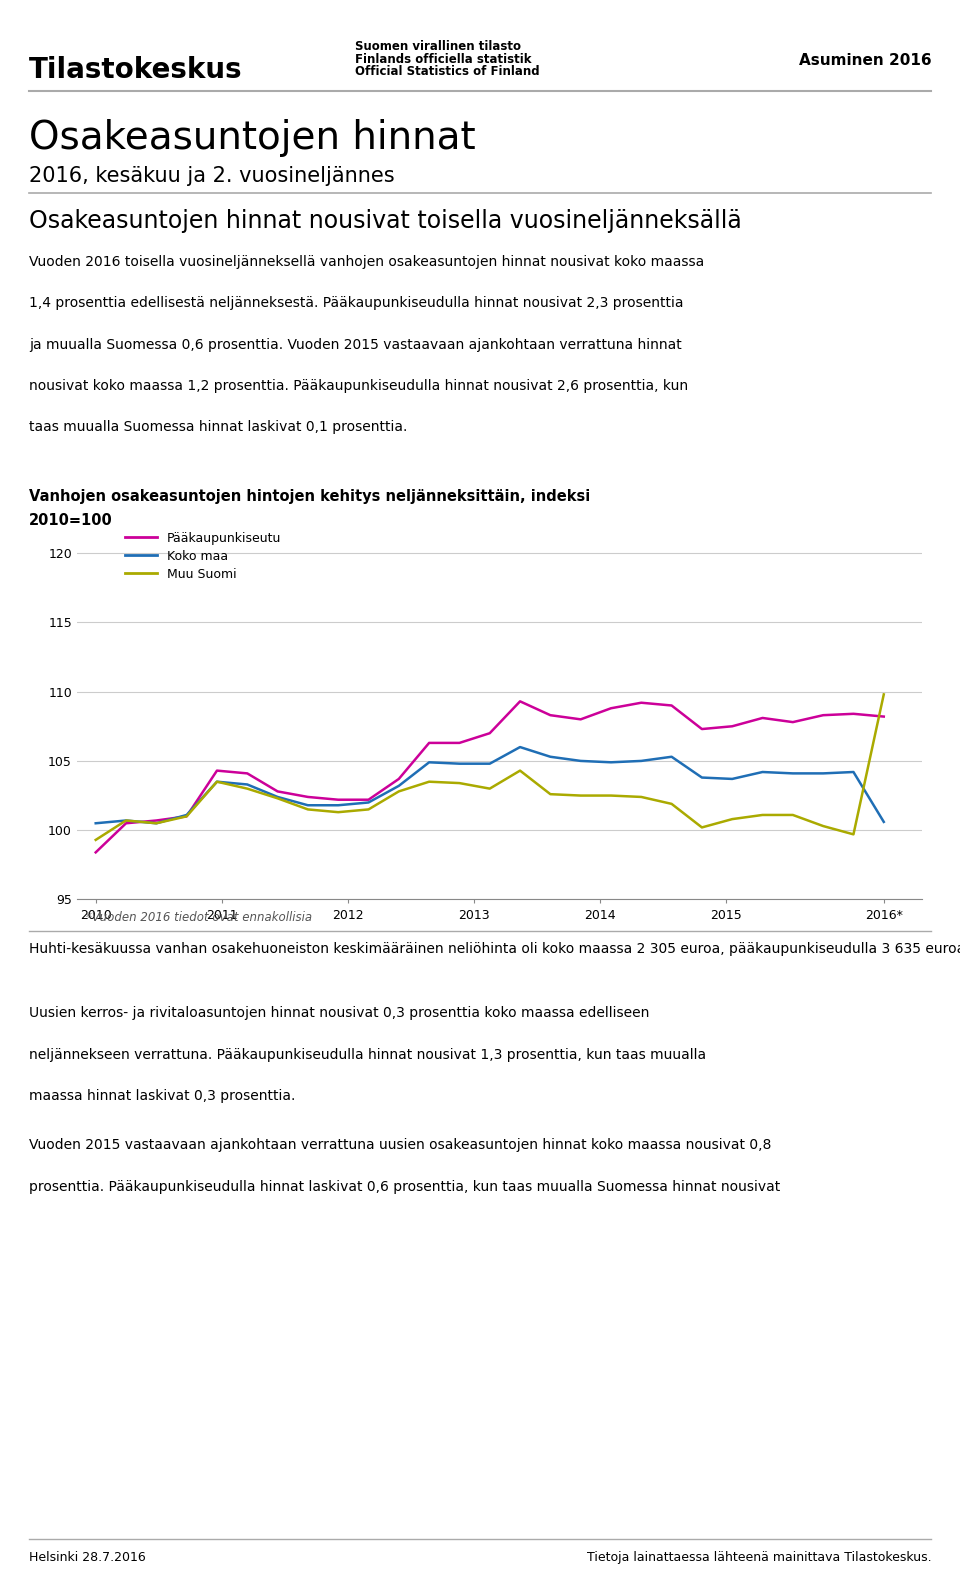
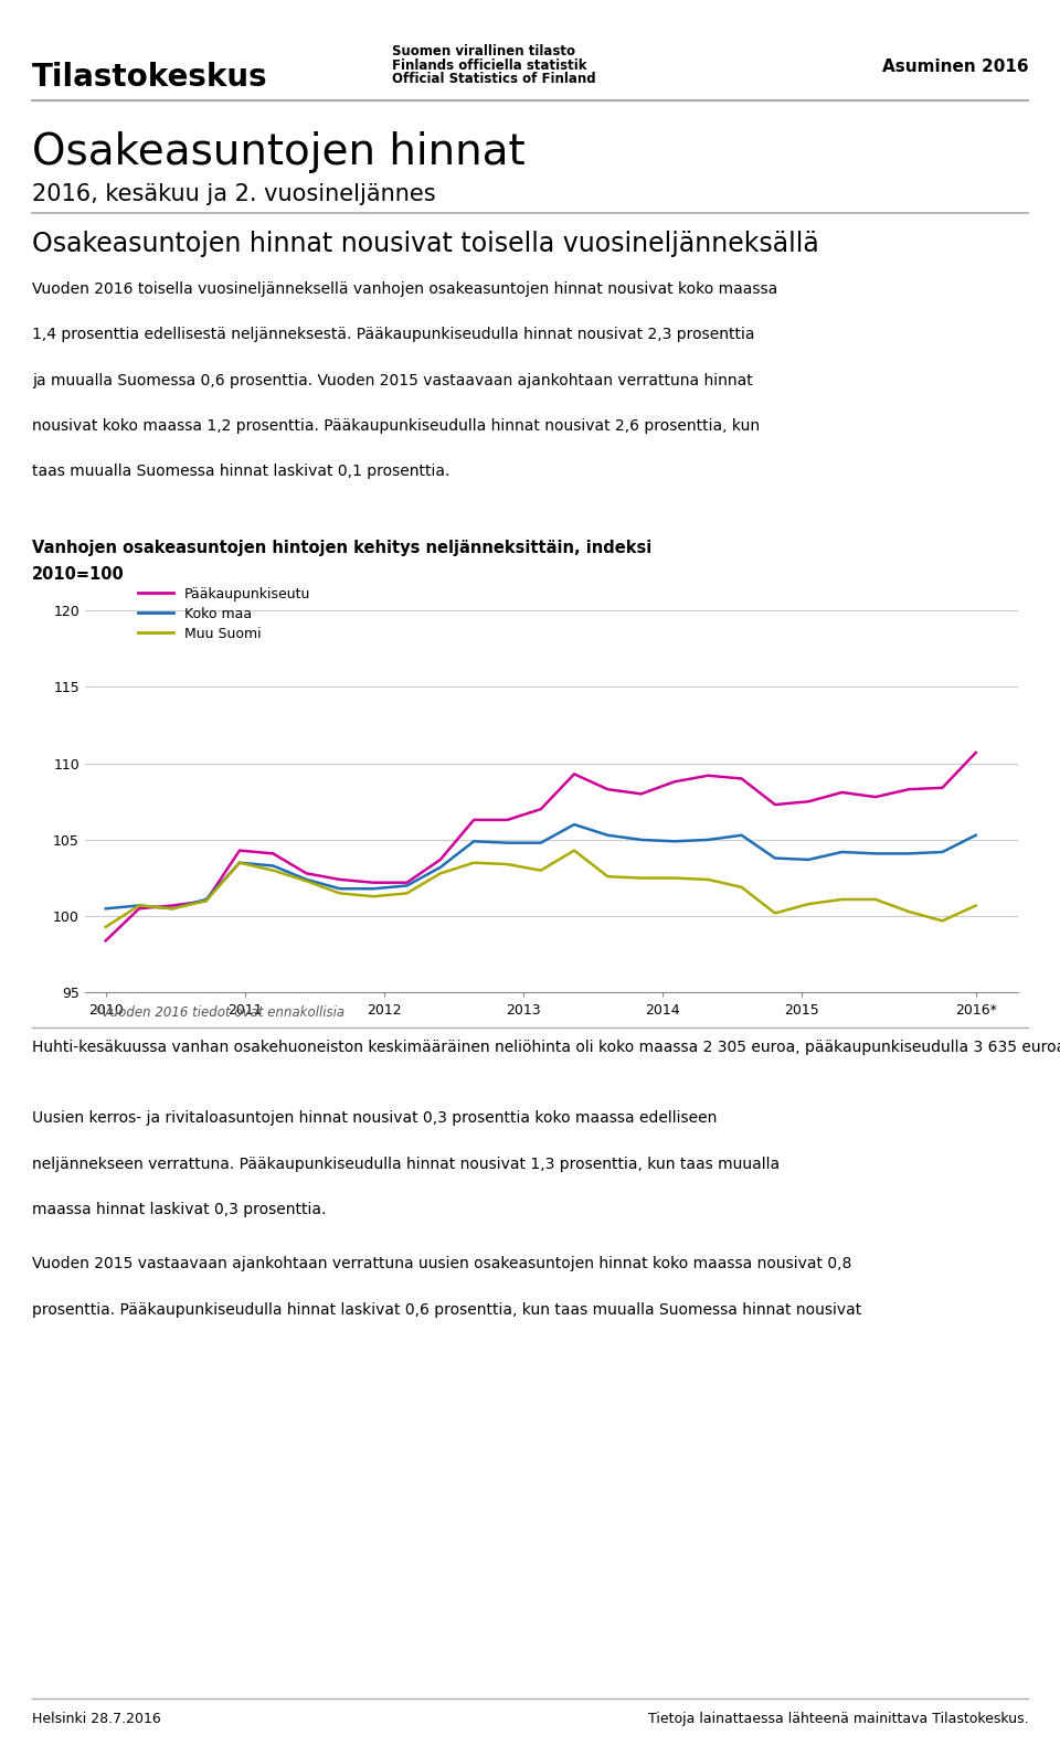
Pääkaupunkiseutu/2016*: 108.2 -> 110.7
Koko maa/2016*: 100.6 -> 105.3
Muu Suomi/2016*: 109.8 -> 100.7
